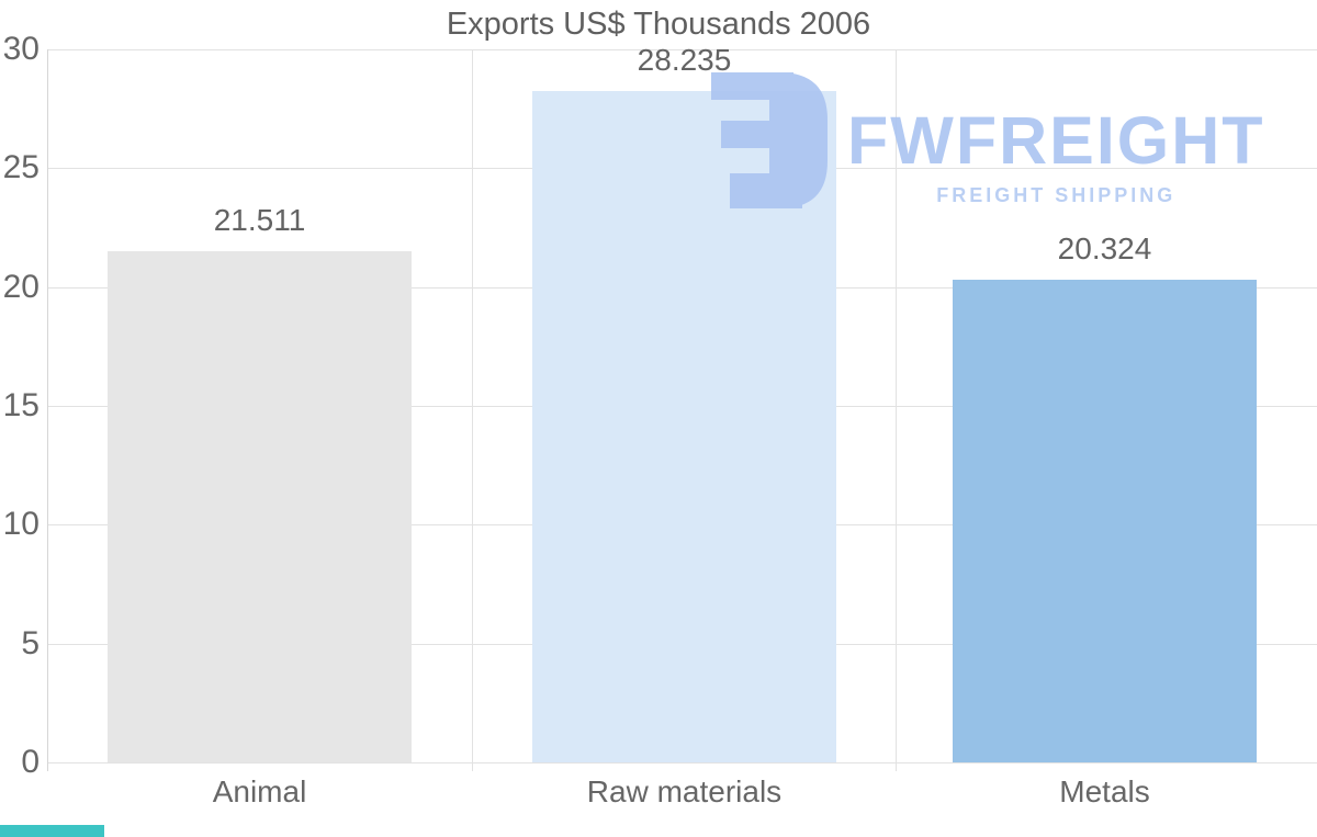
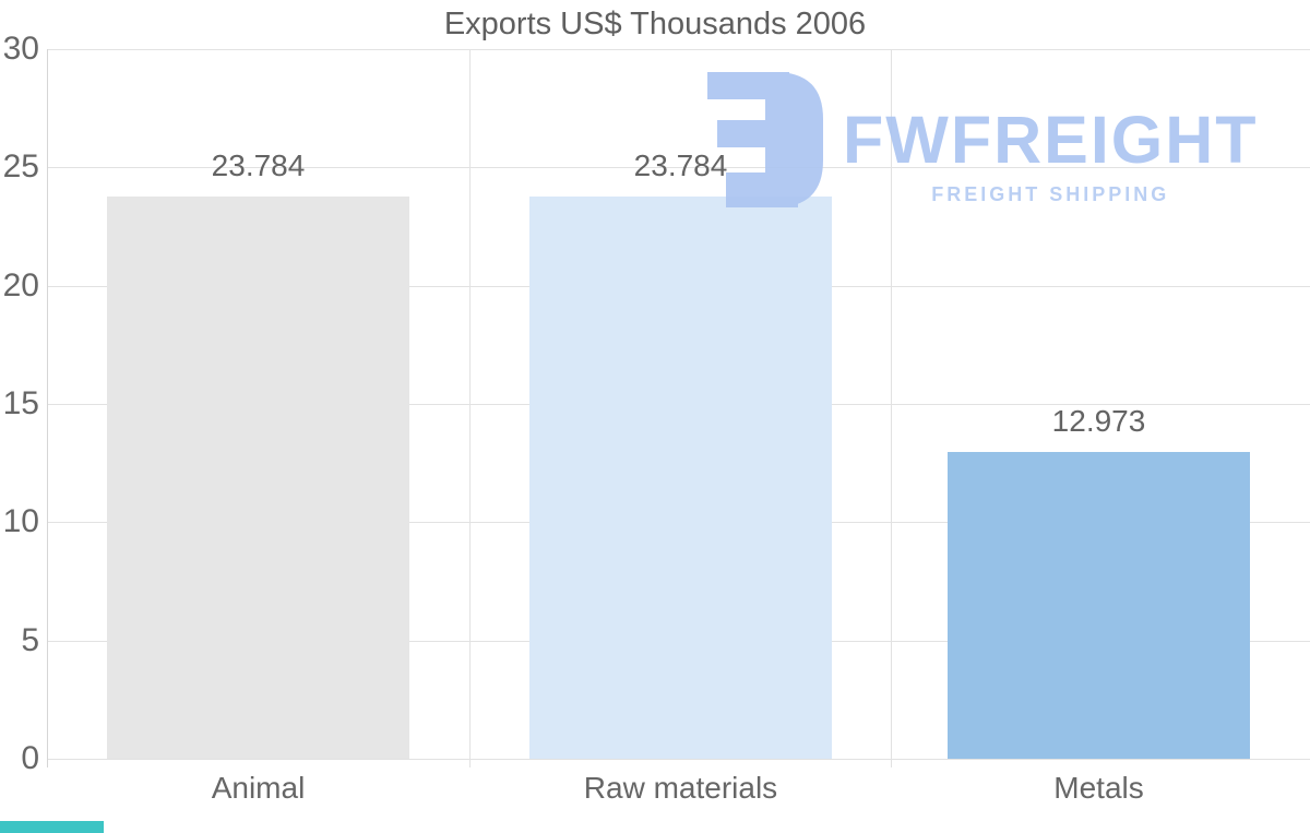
Animal: 21.511 -> 23.784
Raw materials: 28.235 -> 23.784
Metals: 20.324 -> 12.973
